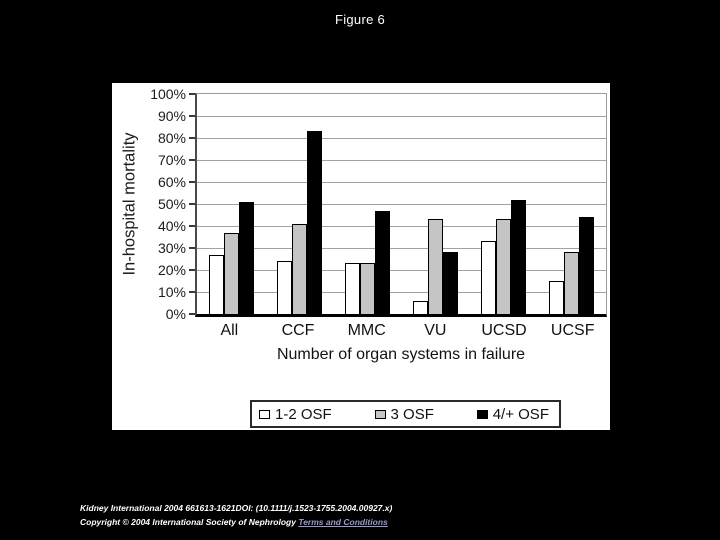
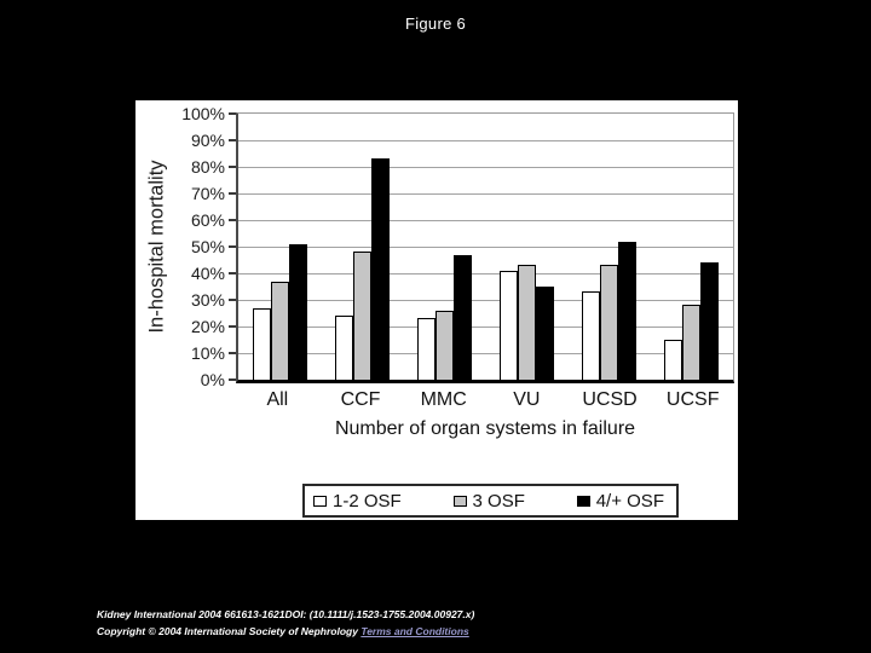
3 OSF/CCF: 41% -> 48%
3 OSF/MMC: 23% -> 26%
1-2 OSF/VU: 6% -> 41%
4/+ OSF/VU: 28% -> 35%
